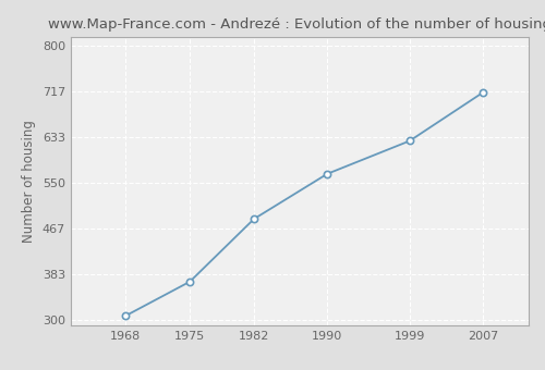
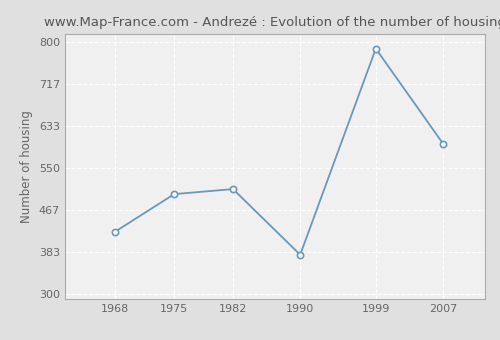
1968: 308 -> 424
1975: 370 -> 498
1982: 484 -> 508
1990: 566 -> 378
1999: 626 -> 786
2007: 714 -> 598
